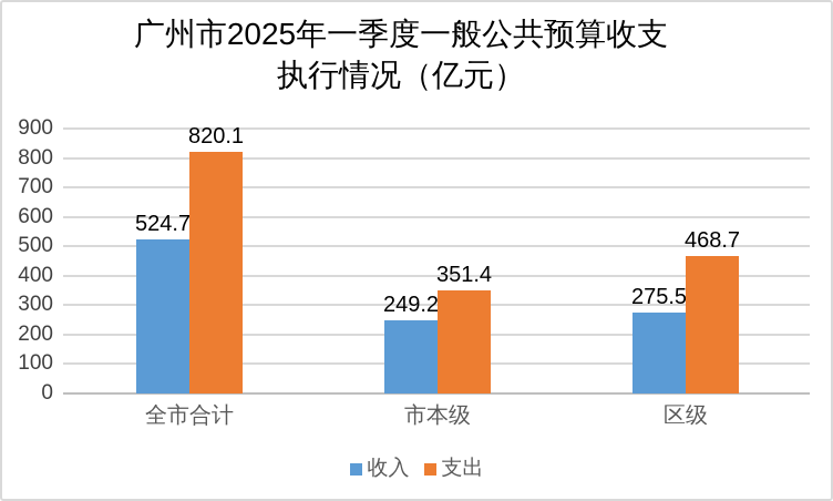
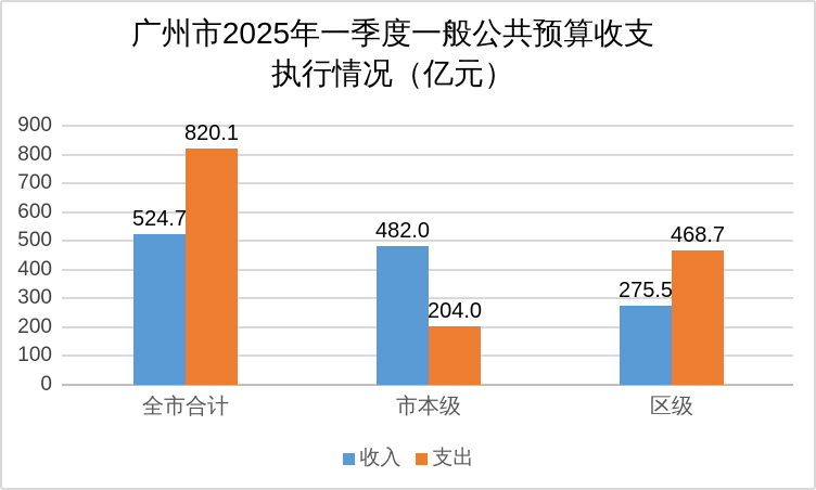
收入/市本级: 249.2 -> 482.0
支出/市本级: 351.4 -> 204.0
